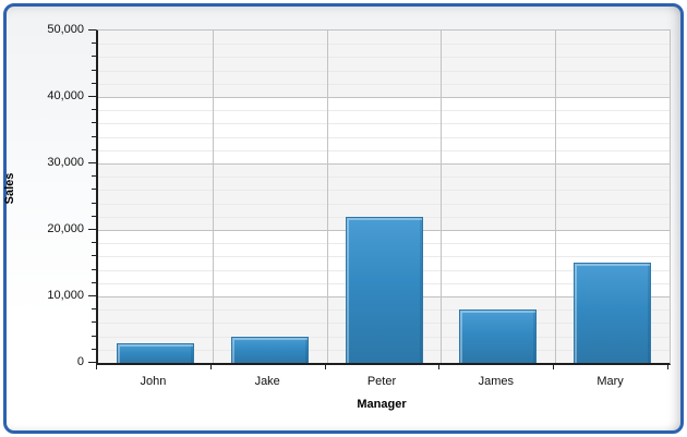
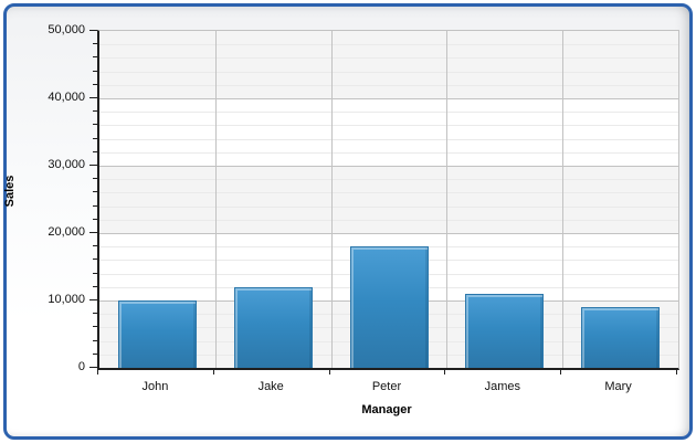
John: 3000 -> 10000
Jake: 4000 -> 12000
Peter: 22000 -> 18000
James: 8000 -> 11000
Mary: 15000 -> 9000
